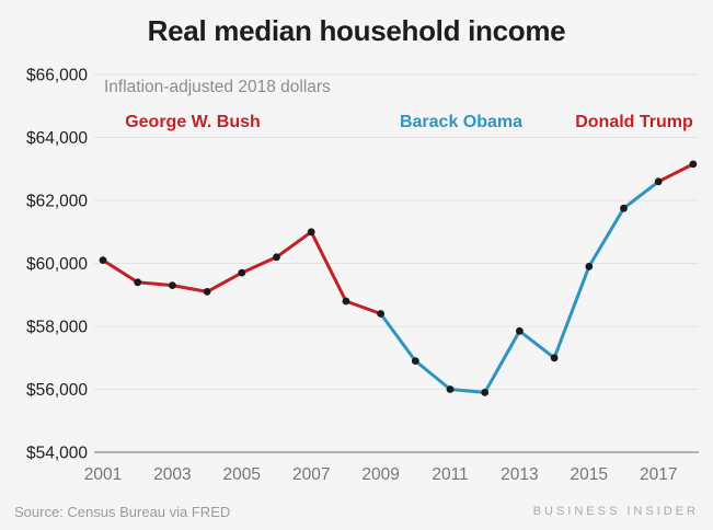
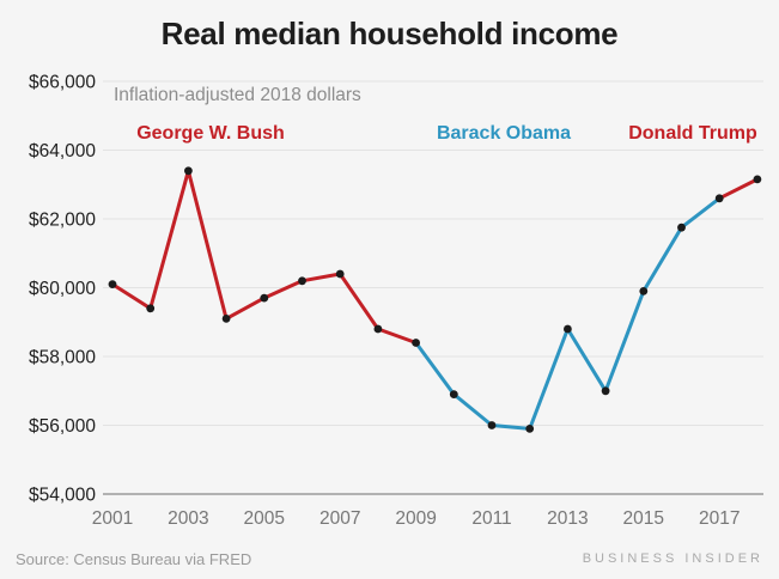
2003: $59300 -> $63400
2007: $61000 -> $60400
2013: $57800 -> $58800
